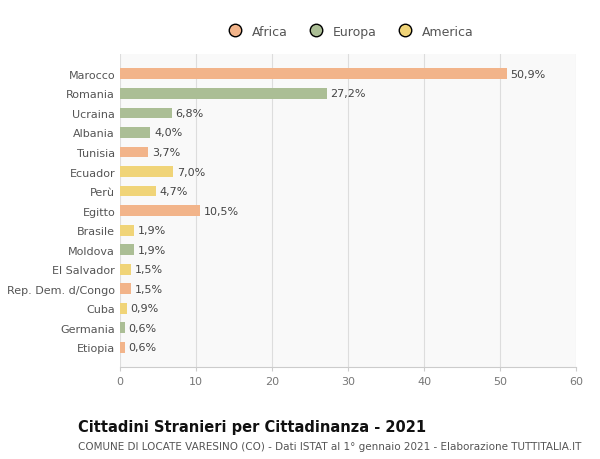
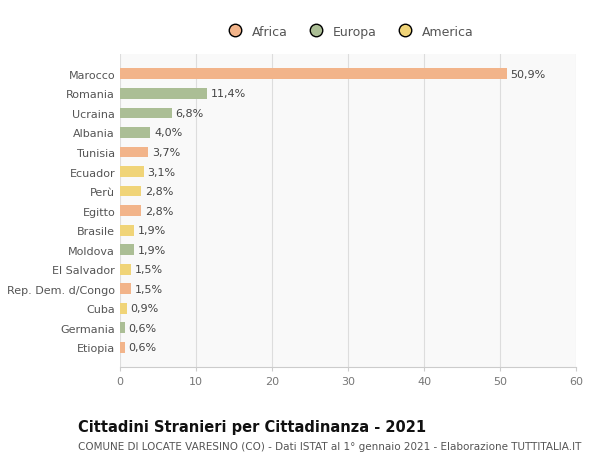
Romania: 27,2% -> 11,4%
Ecuador: 7,0% -> 3,1%
Perù: 4,7% -> 2,8%
Egitto: 10,5% -> 2,8%
